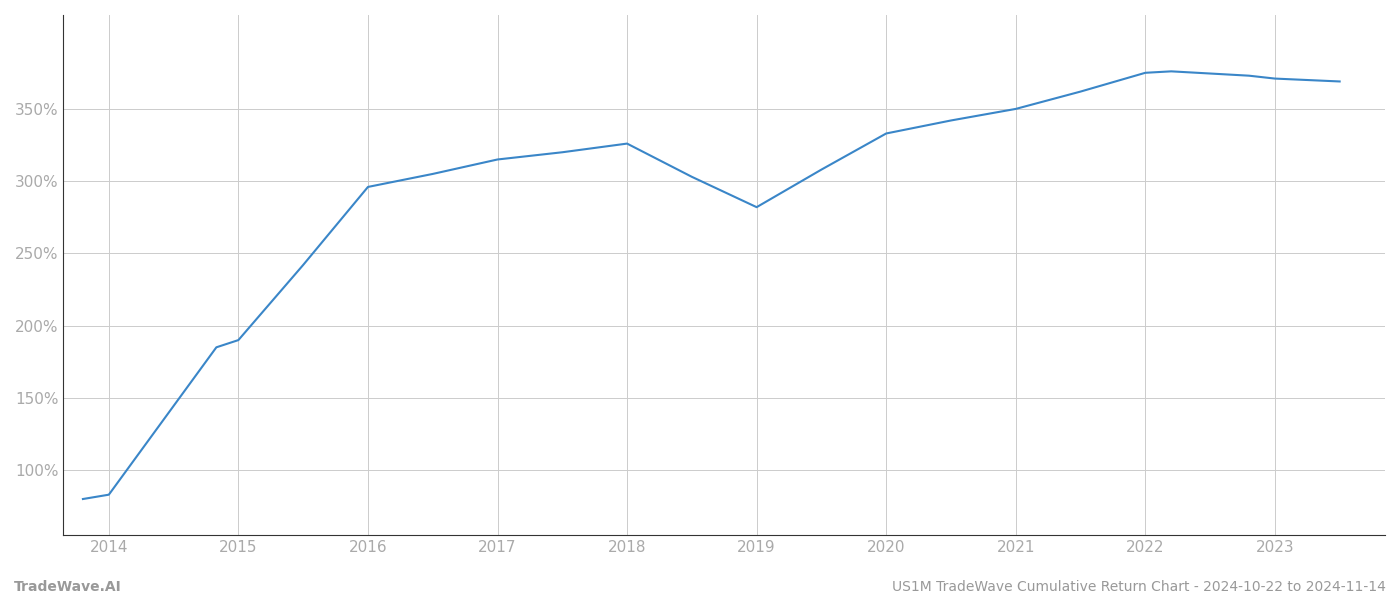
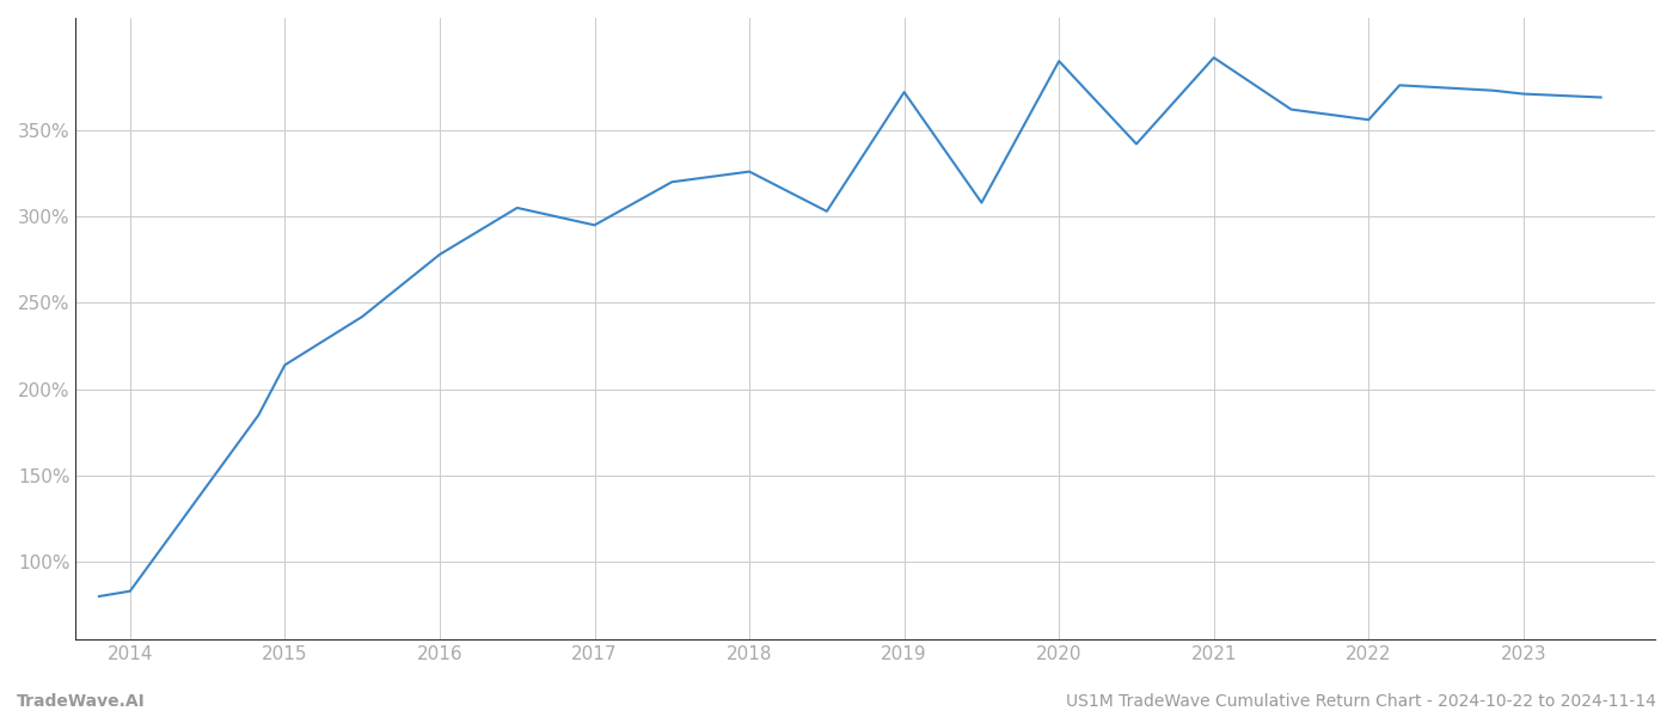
2015: 190% -> 214%
2016: 296% -> 278%
2017: 315% -> 295%
2019: 282% -> 372%
2020: 333% -> 390%
2021: 350% -> 392%
2022: 375% -> 356%
